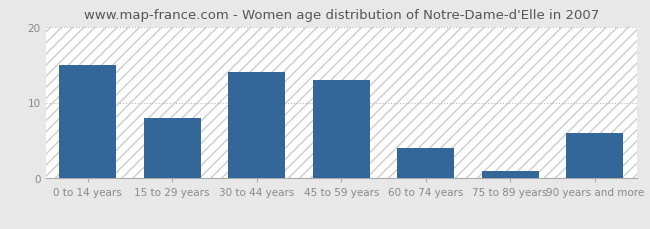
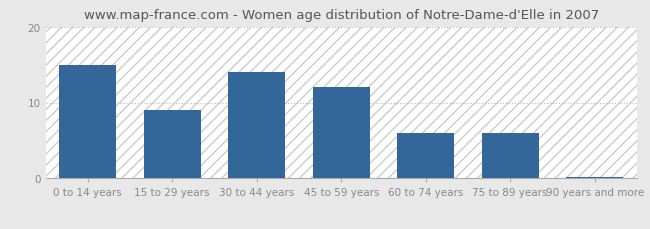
15 to 29 years: 8.0 -> 9.0
45 to 59 years: 13.0 -> 12.0
60 to 74 years: 4.0 -> 6.0
75 to 89 years: 1.0 -> 6.0
90 years and more: 6.0 -> 0.2
